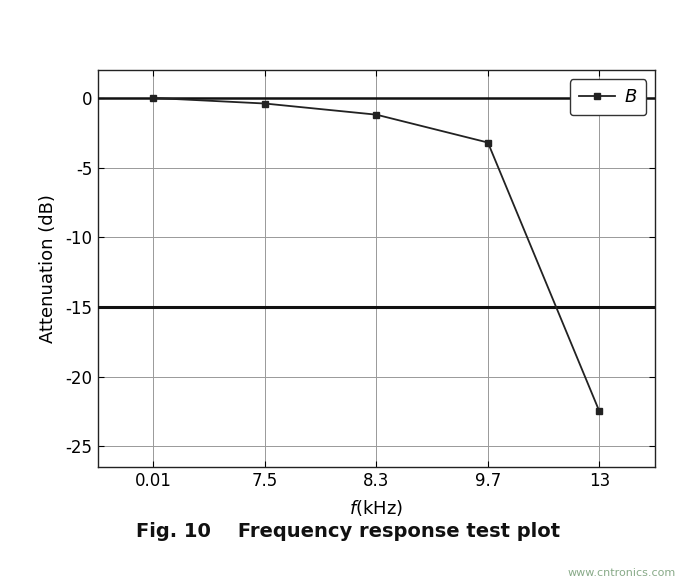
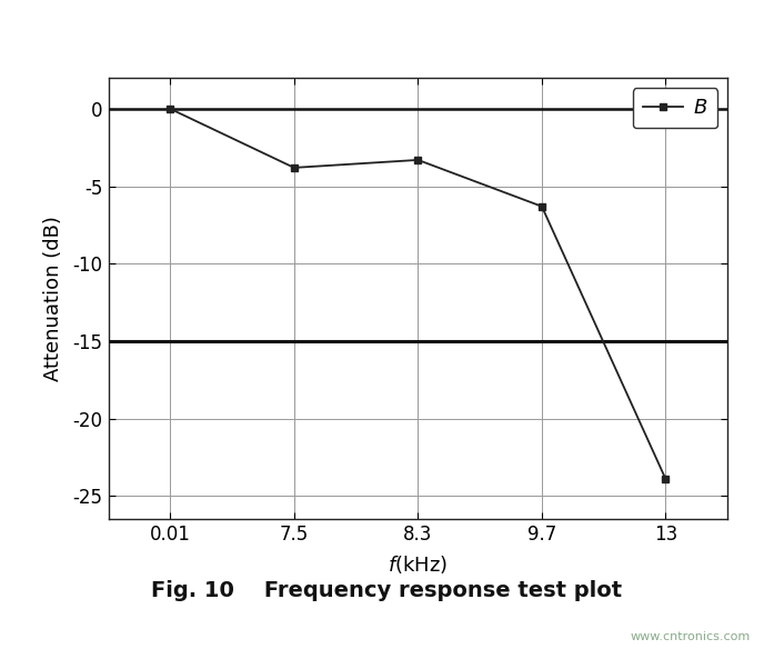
7.5: -0.4 -> -3.8
8.3: -1.2 -> -3.3
9.7: -3.2 -> -6.3
13: -22.5 -> -23.9
